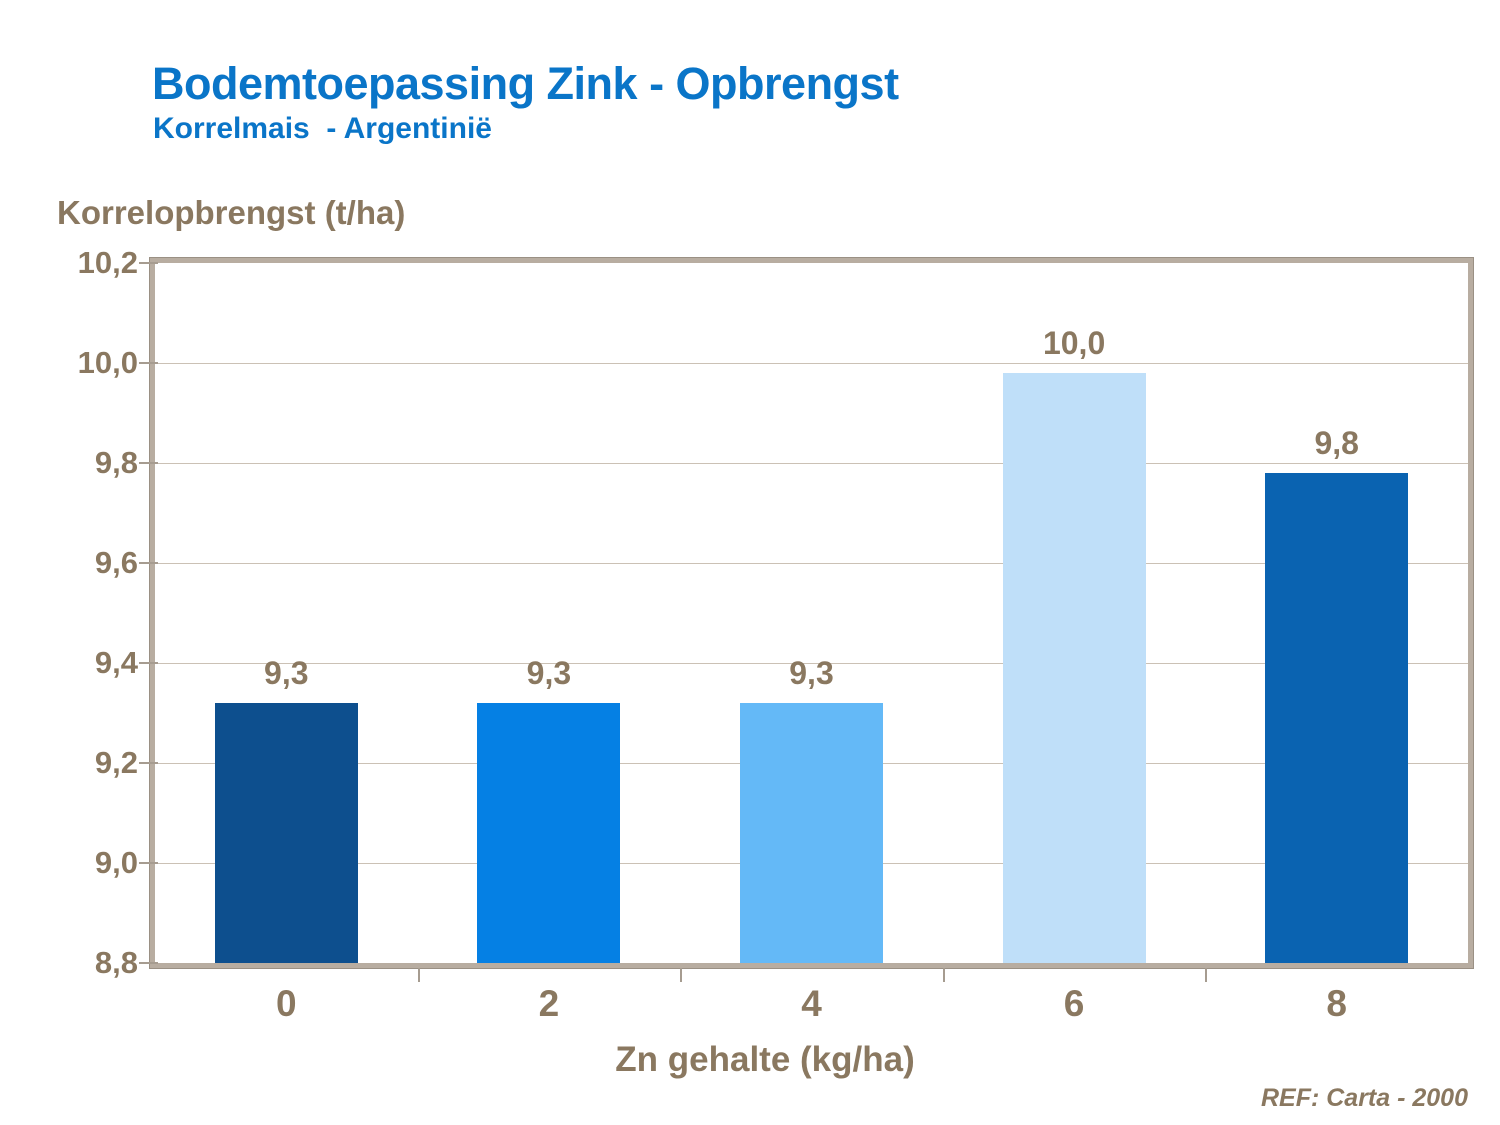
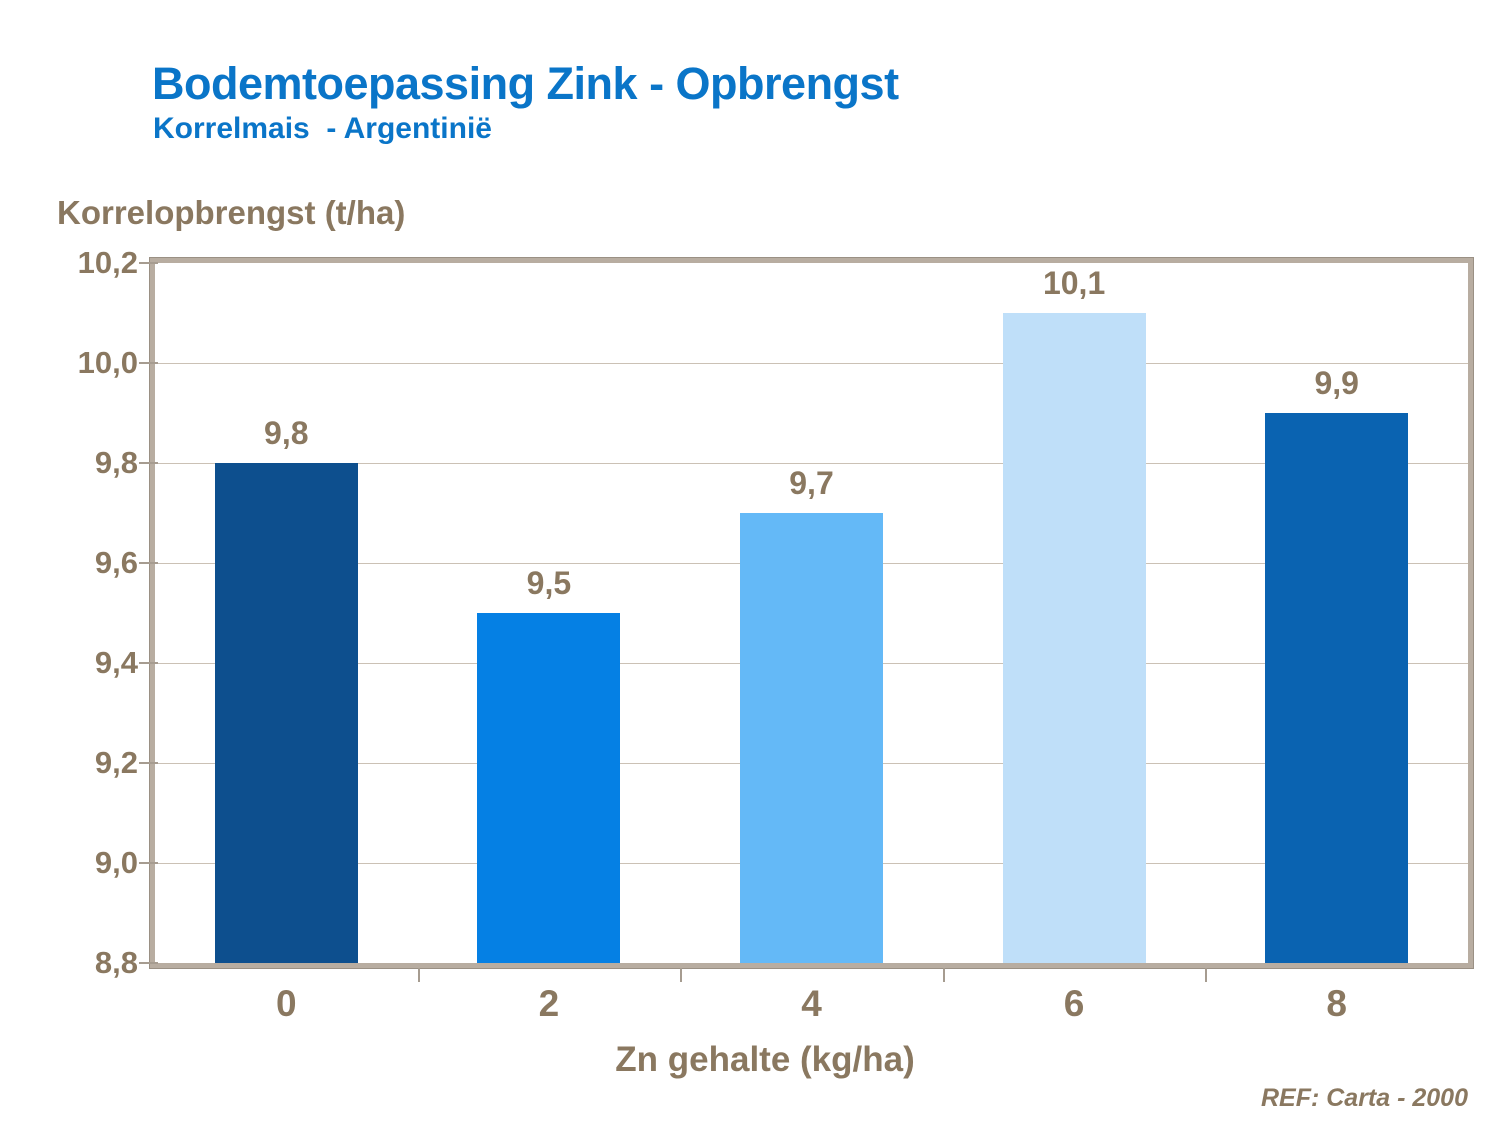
0: 9,3 -> 9,8
2: 9,3 -> 9,5
4: 9,3 -> 9,7
6: 10,0 -> 10,1
8: 9,8 -> 9,9
